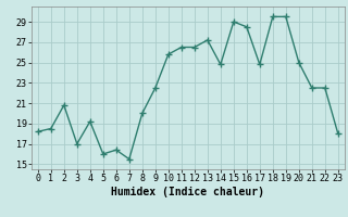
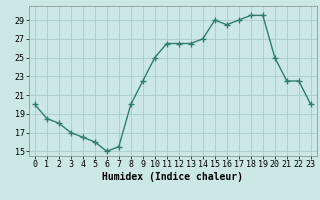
0: 18.2 -> 20.0
2: 20.8 -> 18.0
4: 19.2 -> 16.5
6: 16.4 -> 15.0
10: 25.8 -> 25.0
13: 27.2 -> 26.5
14: 24.8 -> 27.0
17: 24.8 -> 29.0
23: 18.0 -> 20.0
